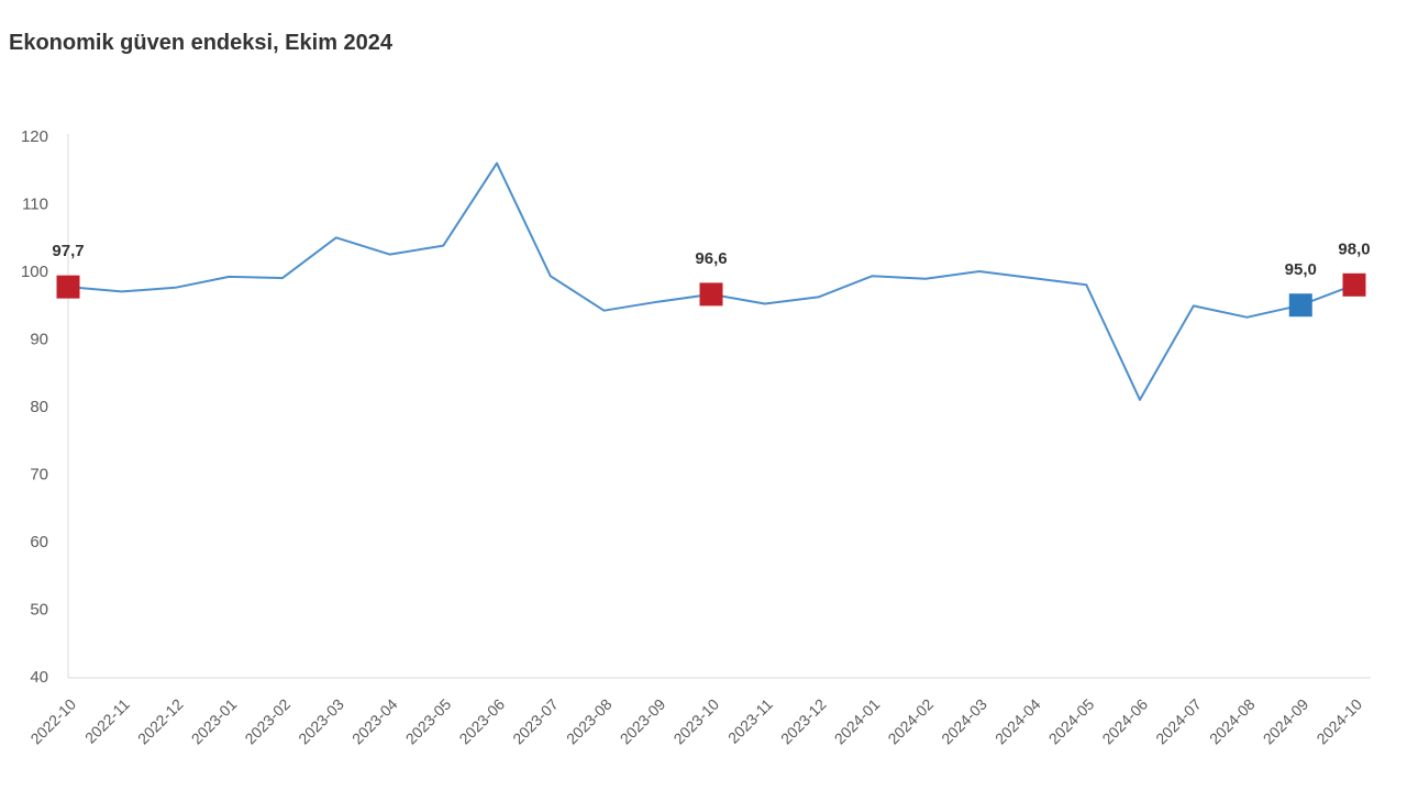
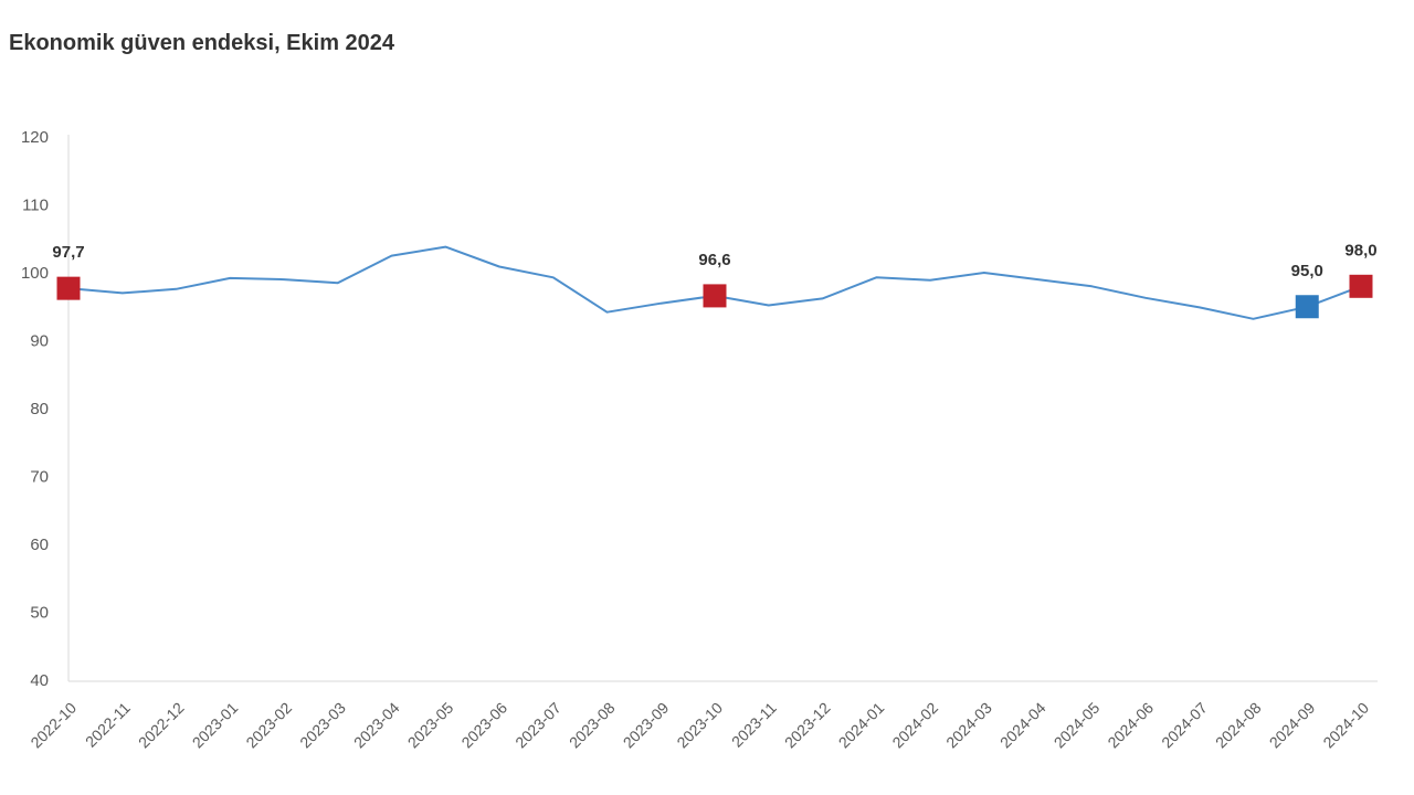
2023-03: 105 -> 98
2023-06: 116 -> 101
2024-06: 81 -> 96
